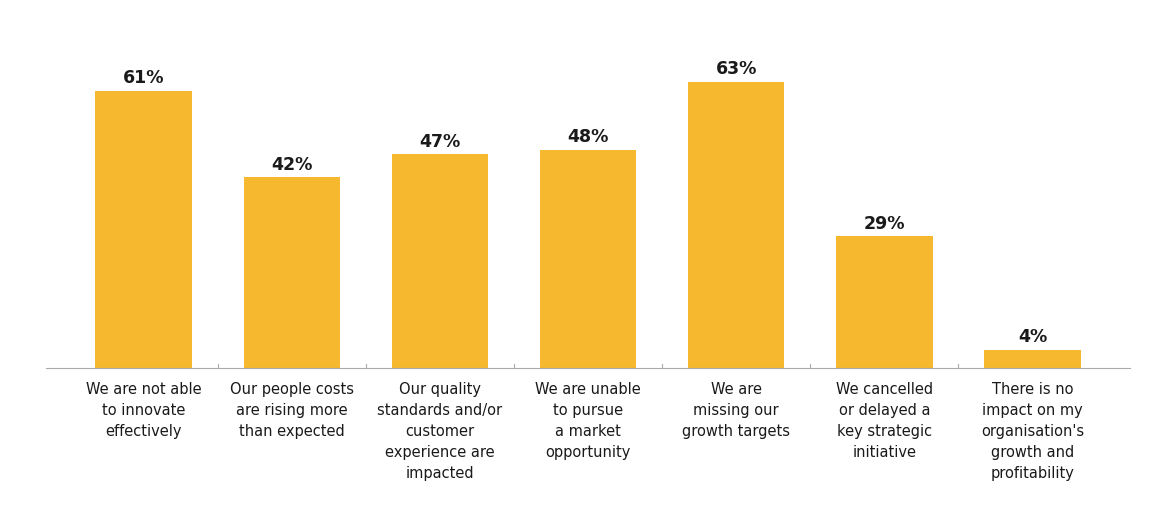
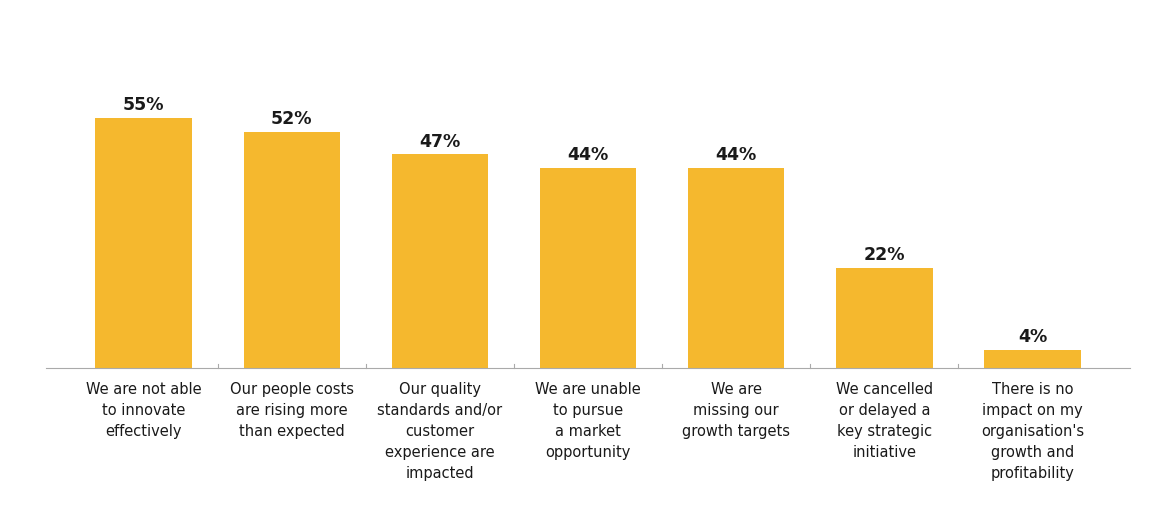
We are not able to innovate effectively: 61% -> 55%
Our people costs are rising more than expected: 42% -> 52%
We are unable to pursue a market opportunity: 48% -> 44%
We are missing our growth targets: 63% -> 44%
We cancelled or delayed a key strategic initiative: 29% -> 22%
